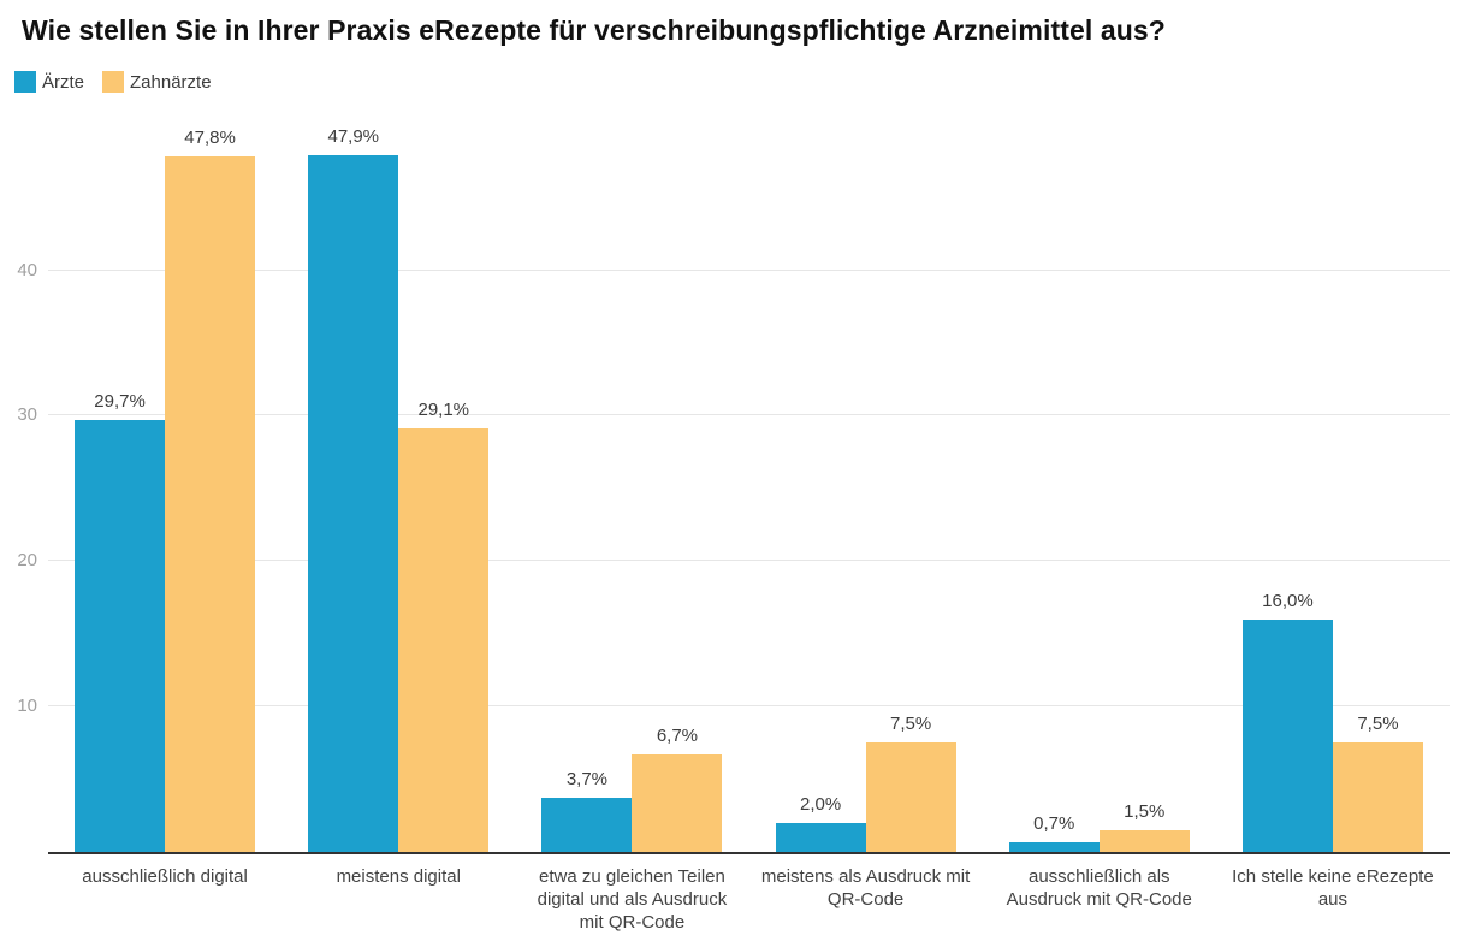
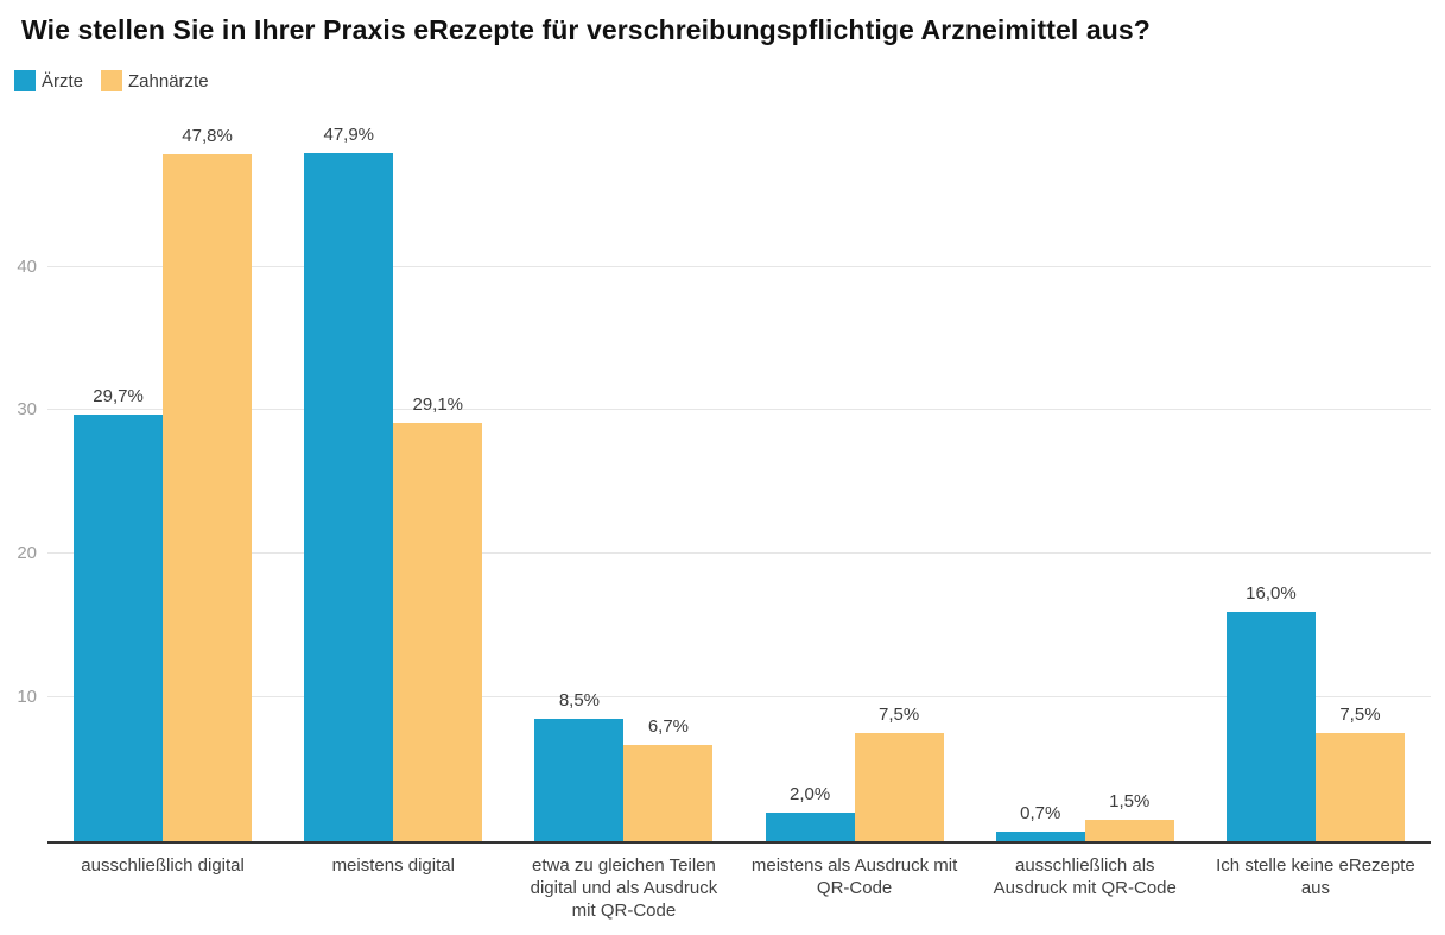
Ärzte/etwa zu gleichen Teilen digital und als Ausdruck mit QR-Code: 3,7% -> 8,5%
